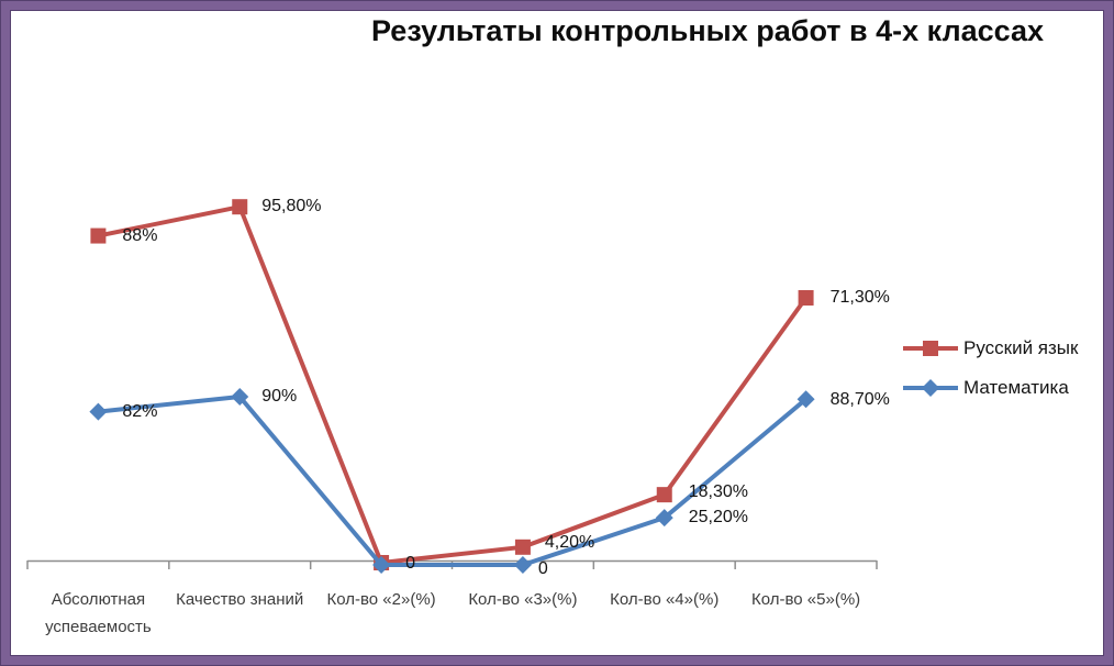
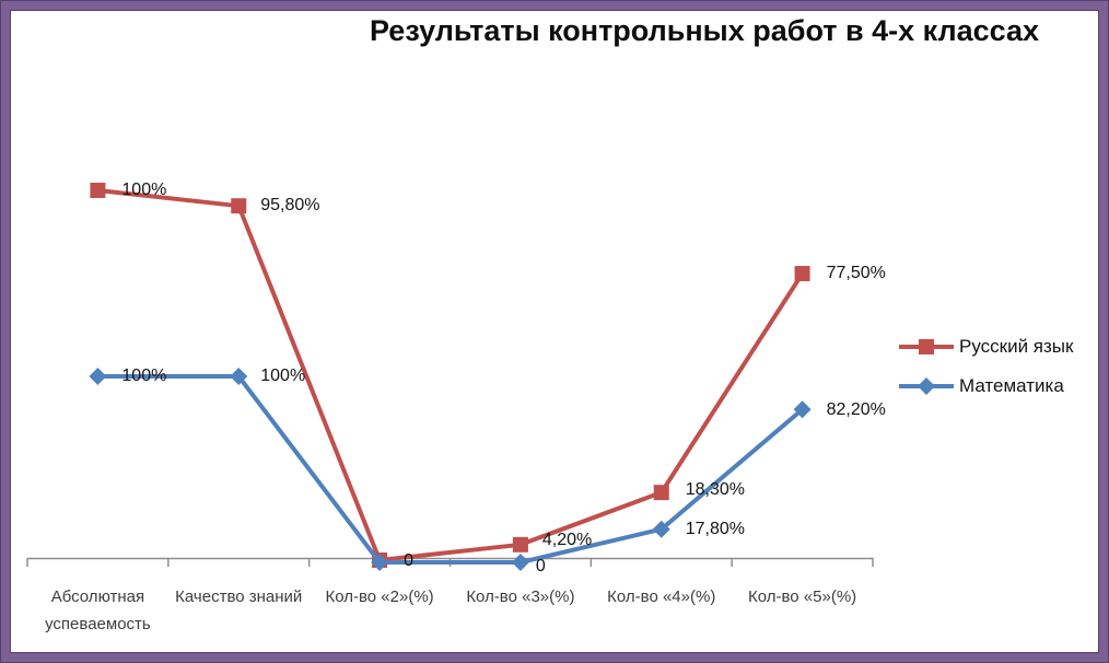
Русский язык/Абсолютная успеваемость: 88% -> 100%
Математика/Абсолютная успеваемость: 82% -> 100%
Математика/Качество знаний: 90% -> 100%
Математика/Кол-во «4»(%): 25,20% -> 17,80%
Русский язык/Кол-во «5»(%): 71,30% -> 77,50%
Математика/Кол-во «5»(%): 88,70% -> 82,20%
